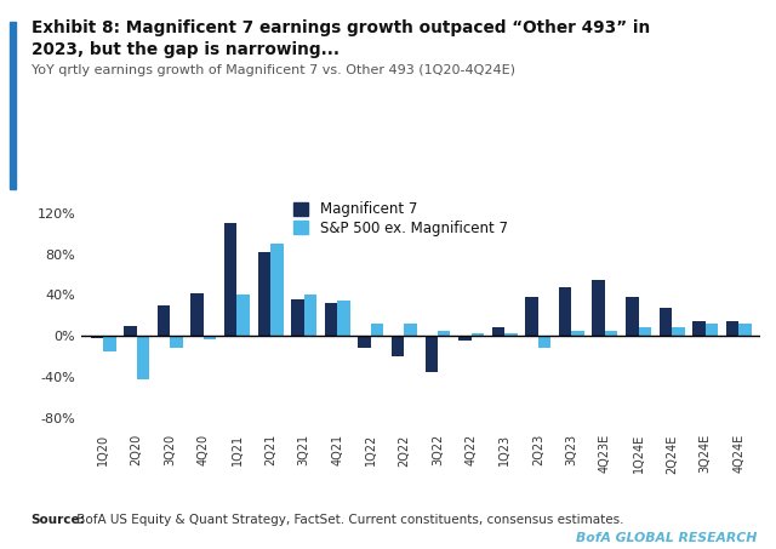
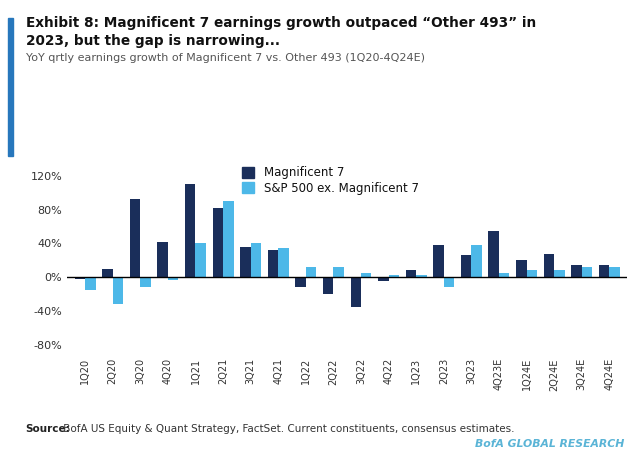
S&P 500 ex. Magnificent 7/2Q20: -42% -> -32%
Magnificent 7/3Q20: 30% -> 92%
Magnificent 7/3Q23: 48% -> 26%
S&P 500 ex. Magnificent 7/3Q23: 5% -> 38%
Magnificent 7/1Q24E: 38% -> 20%
